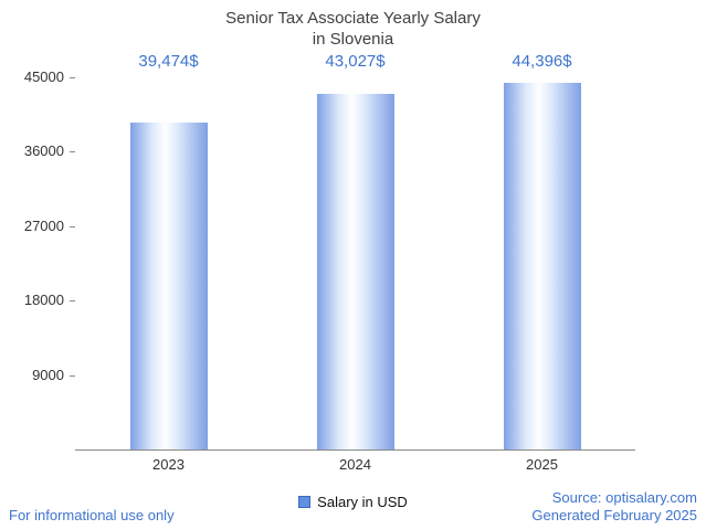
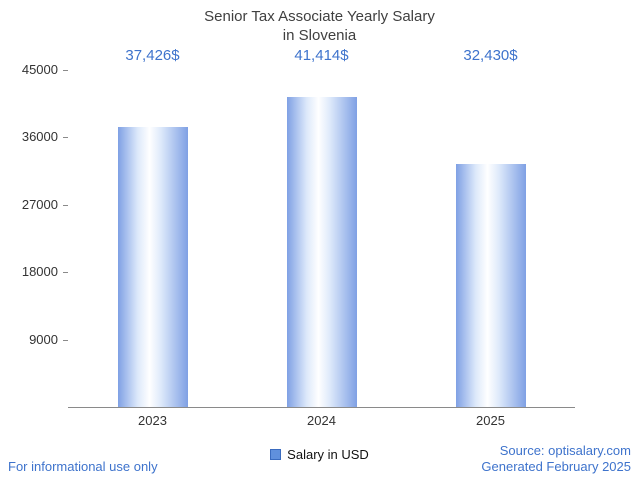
2023: 39,474 -> 37,426
2024: 43,027 -> 41,414
2025: 44,396 -> 32,430
